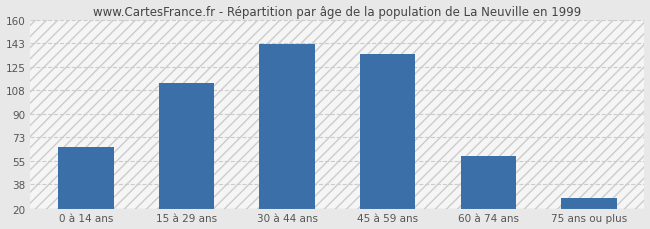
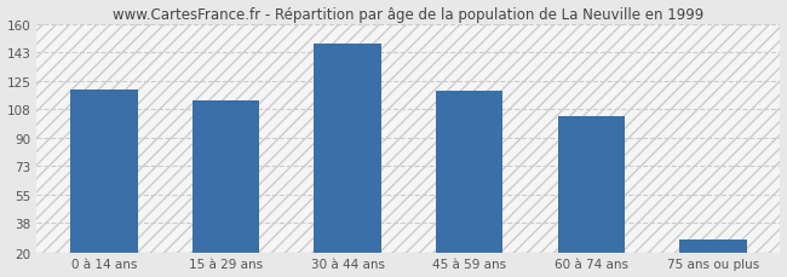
0 à 14 ans: 66 -> 120
30 à 44 ans: 142 -> 148
45 à 59 ans: 135 -> 119
60 à 74 ans: 59 -> 104
